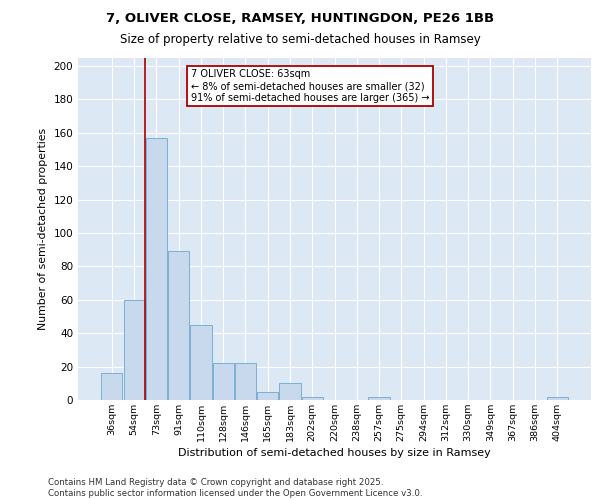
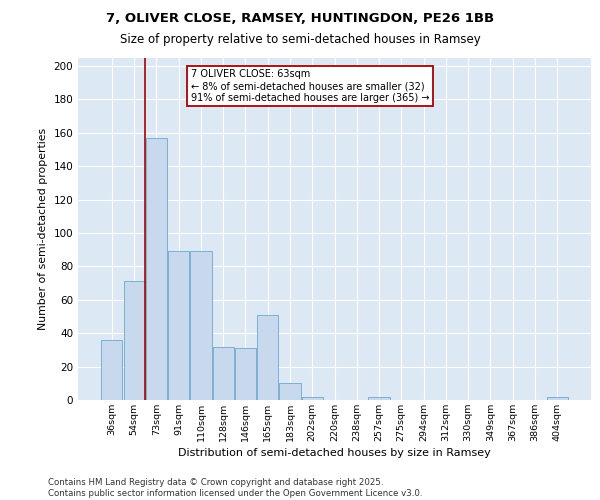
36sqm: 16 -> 36
54sqm: 60 -> 71
110sqm: 45 -> 89
128sqm: 22 -> 32
146sqm: 22 -> 31
165sqm: 5 -> 51
